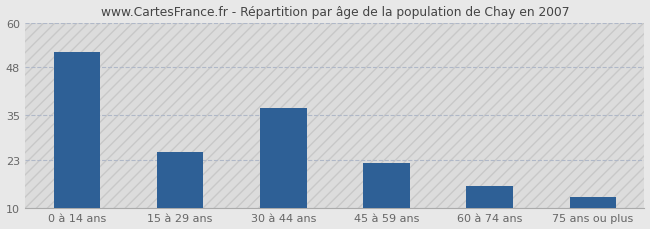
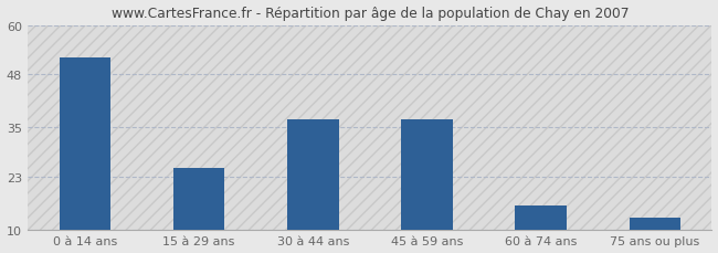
45 à 59 ans: 22 -> 37
